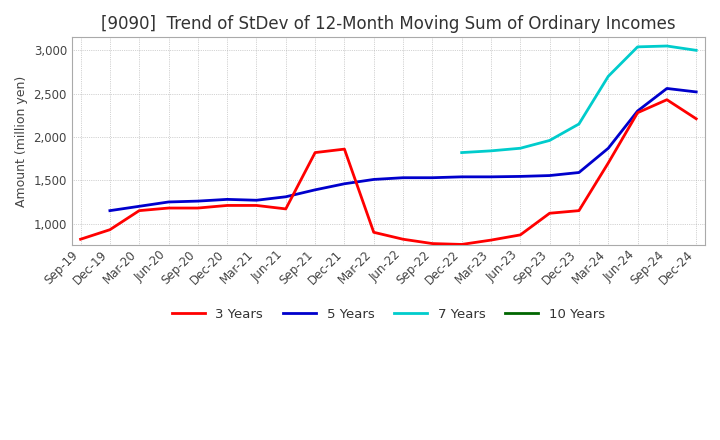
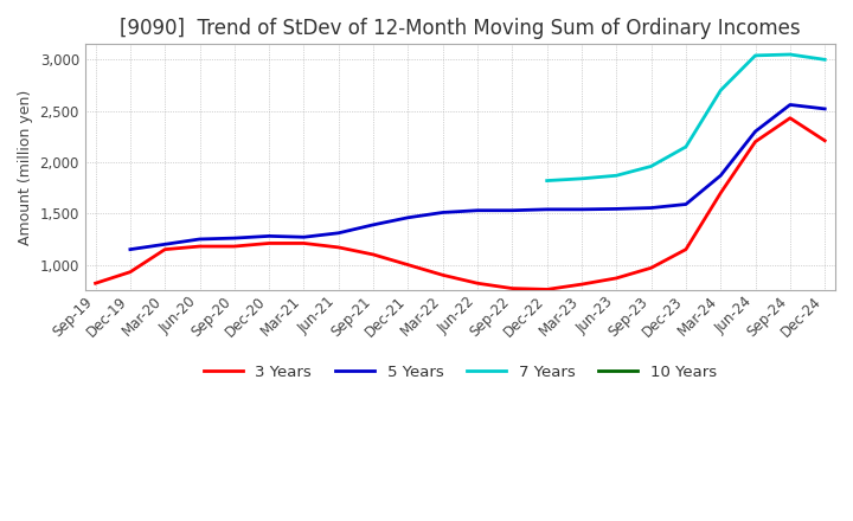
3 Years/Sep-21: 1,820 -> 1,100
3 Years/Dec-21: 1,860 -> 1,000
3 Years/Sep-23: 1,120 -> 970
3 Years/Jun-24: 2,280 -> 2,200
